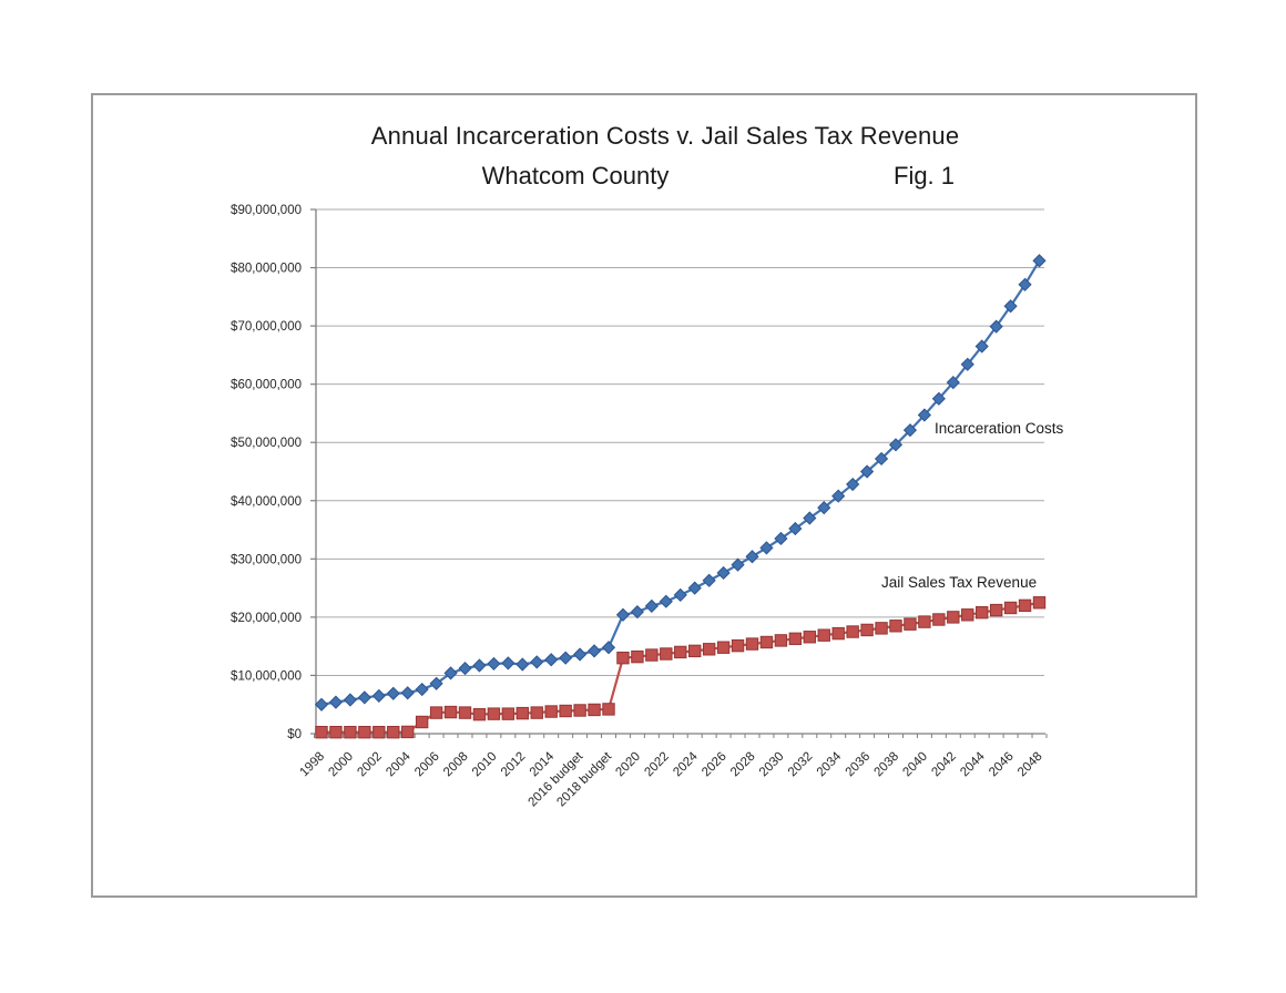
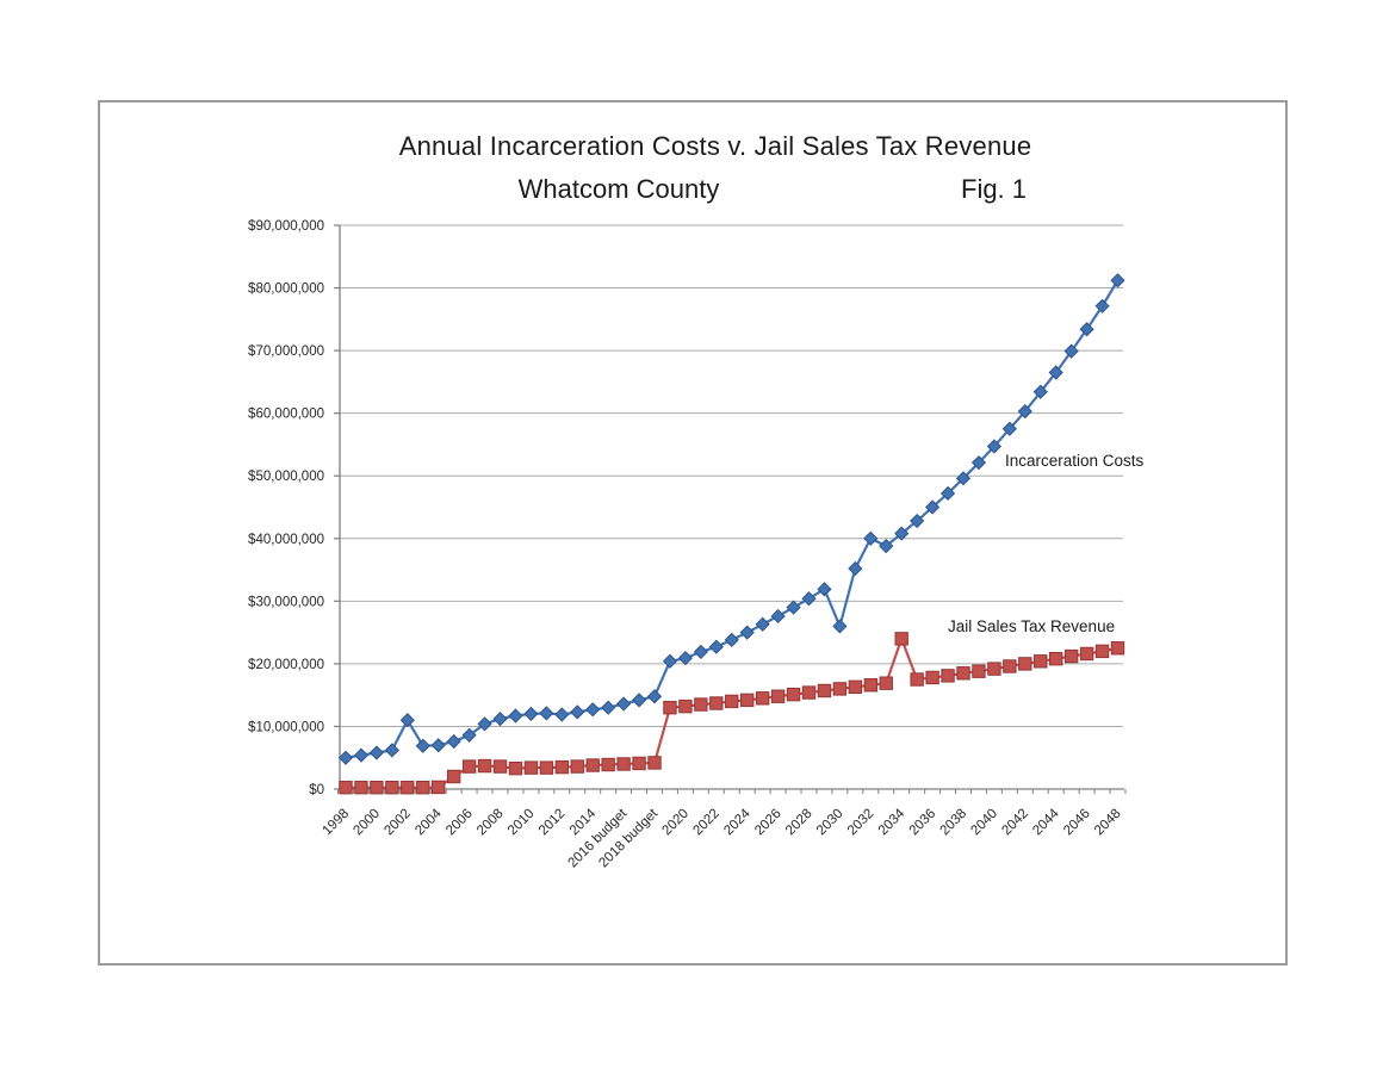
Incarceration Costs/2002: $6000000 -> $11000000
Incarceration Costs/2030: $34000000 -> $26000000
Incarceration Costs/2032: $37000000 -> $40000000
Jail Sales Tax Revenue/2034: $17000000 -> $24000000
